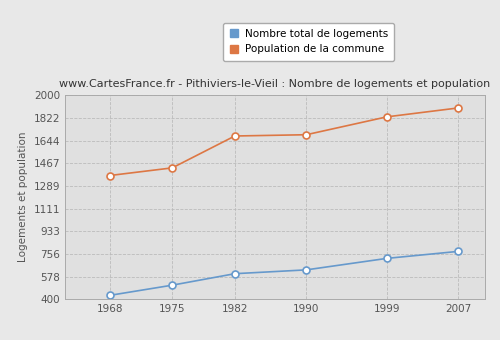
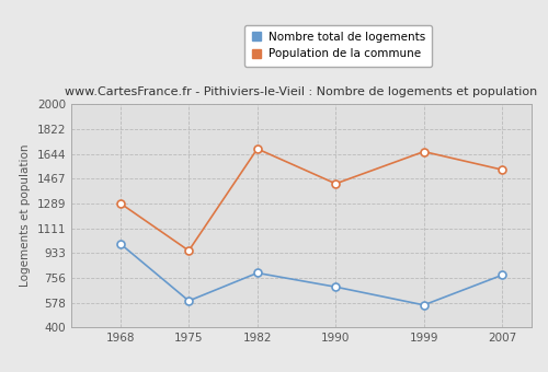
Nombre total de logements/1968: 430 -> 1000
Population de la commune/1968: 1370 -> 1290
Nombre total de logements/1975: 510 -> 590
Population de la commune/1975: 1430 -> 950
Nombre total de logements/1982: 600 -> 790
Nombre total de logements/1990: 630 -> 690
Population de la commune/1990: 1690 -> 1430
Nombre total de logements/1999: 720 -> 560
Population de la commune/1999: 1830 -> 1660
Population de la commune/2007: 1900 -> 1530
